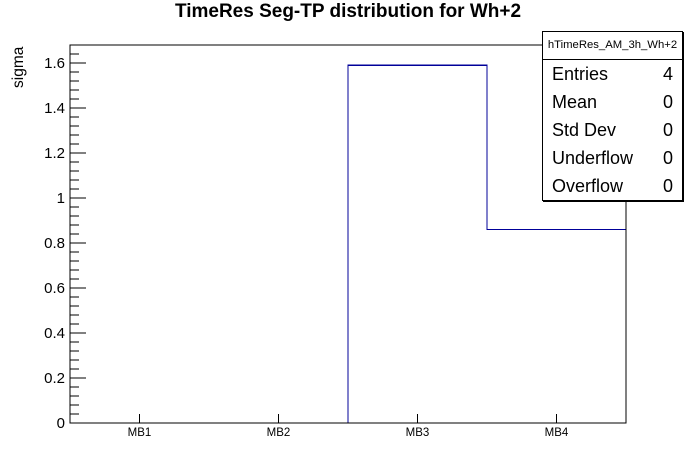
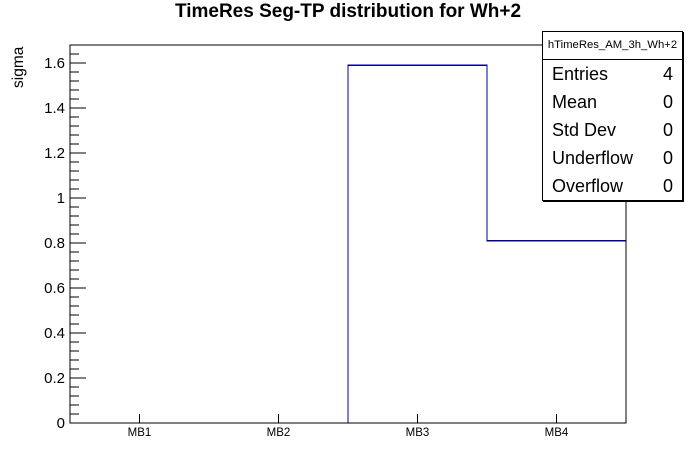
MB4: 0.86 -> 0.81
